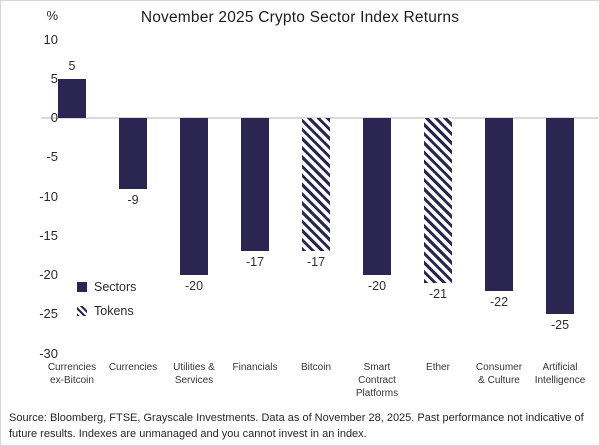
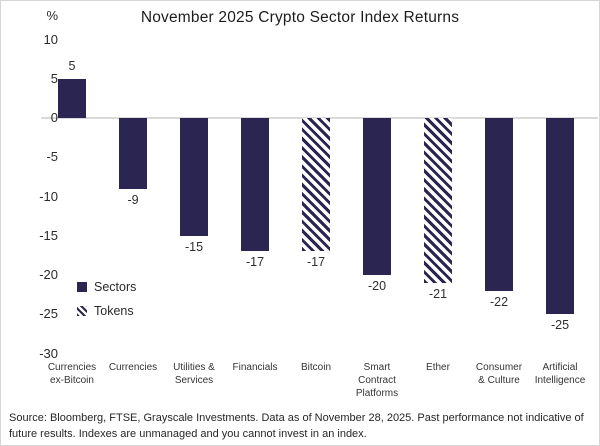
Utilities & Services: -20 -> -15
